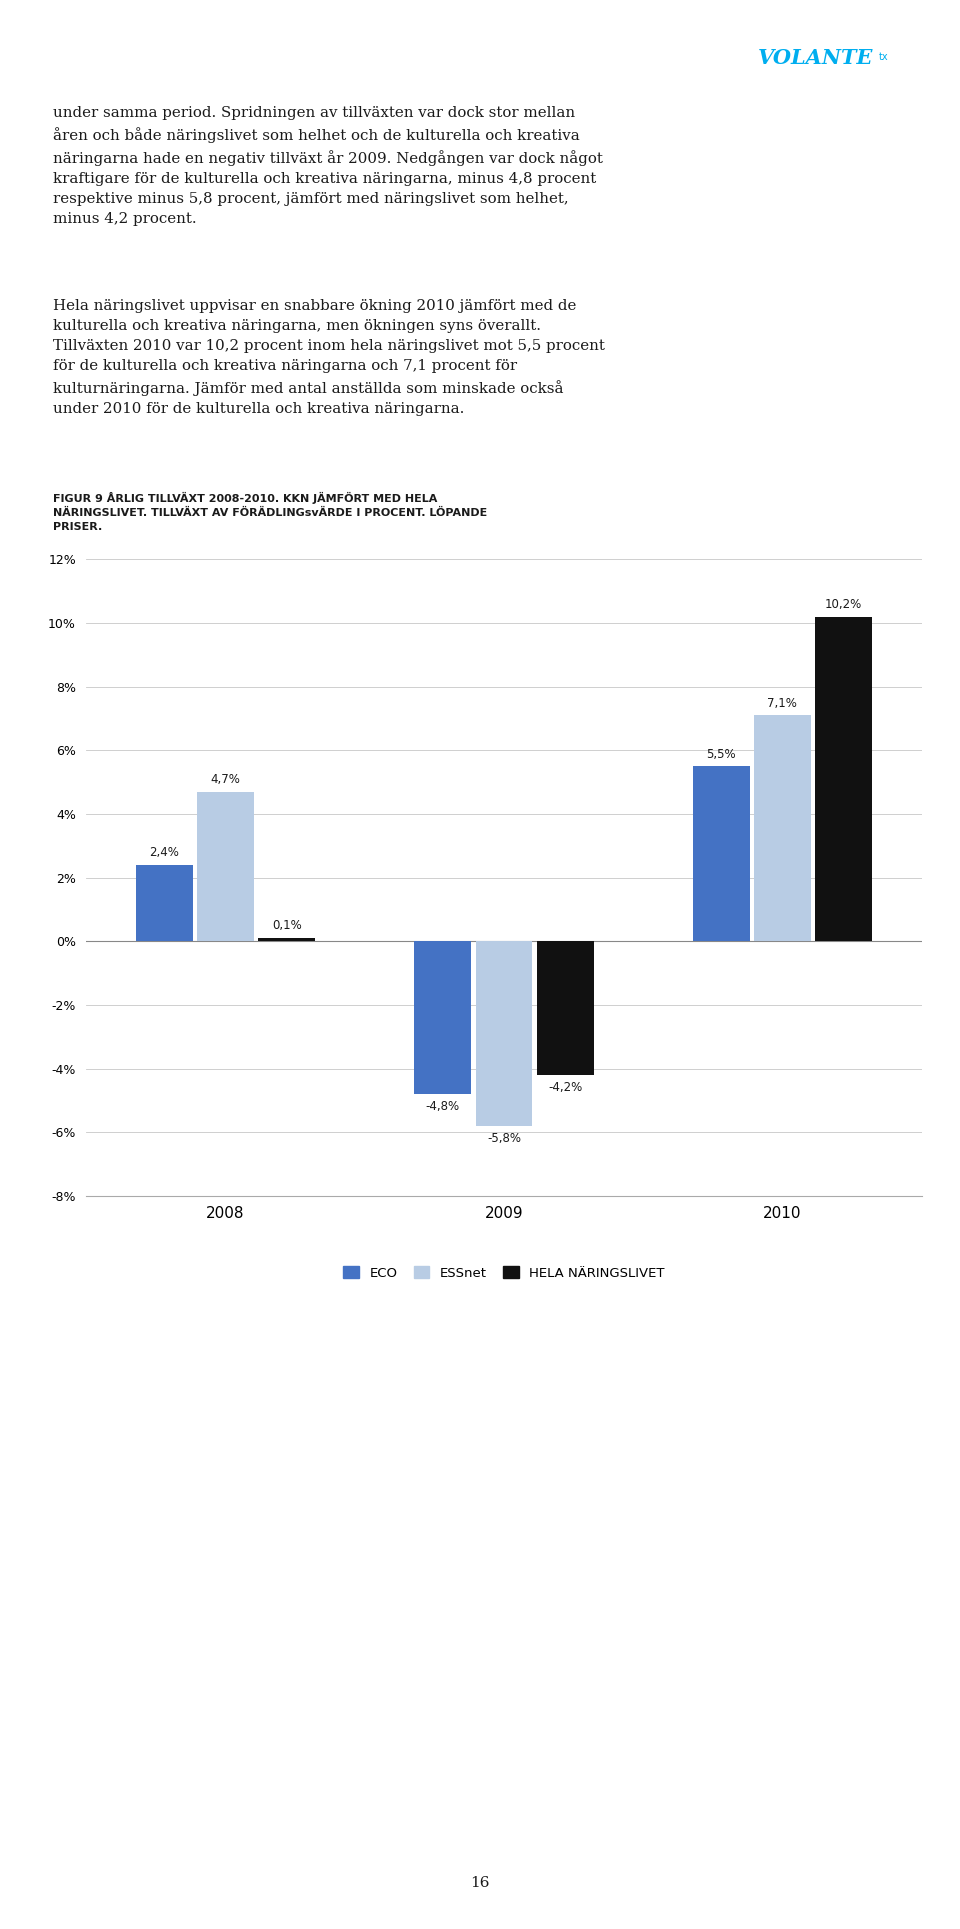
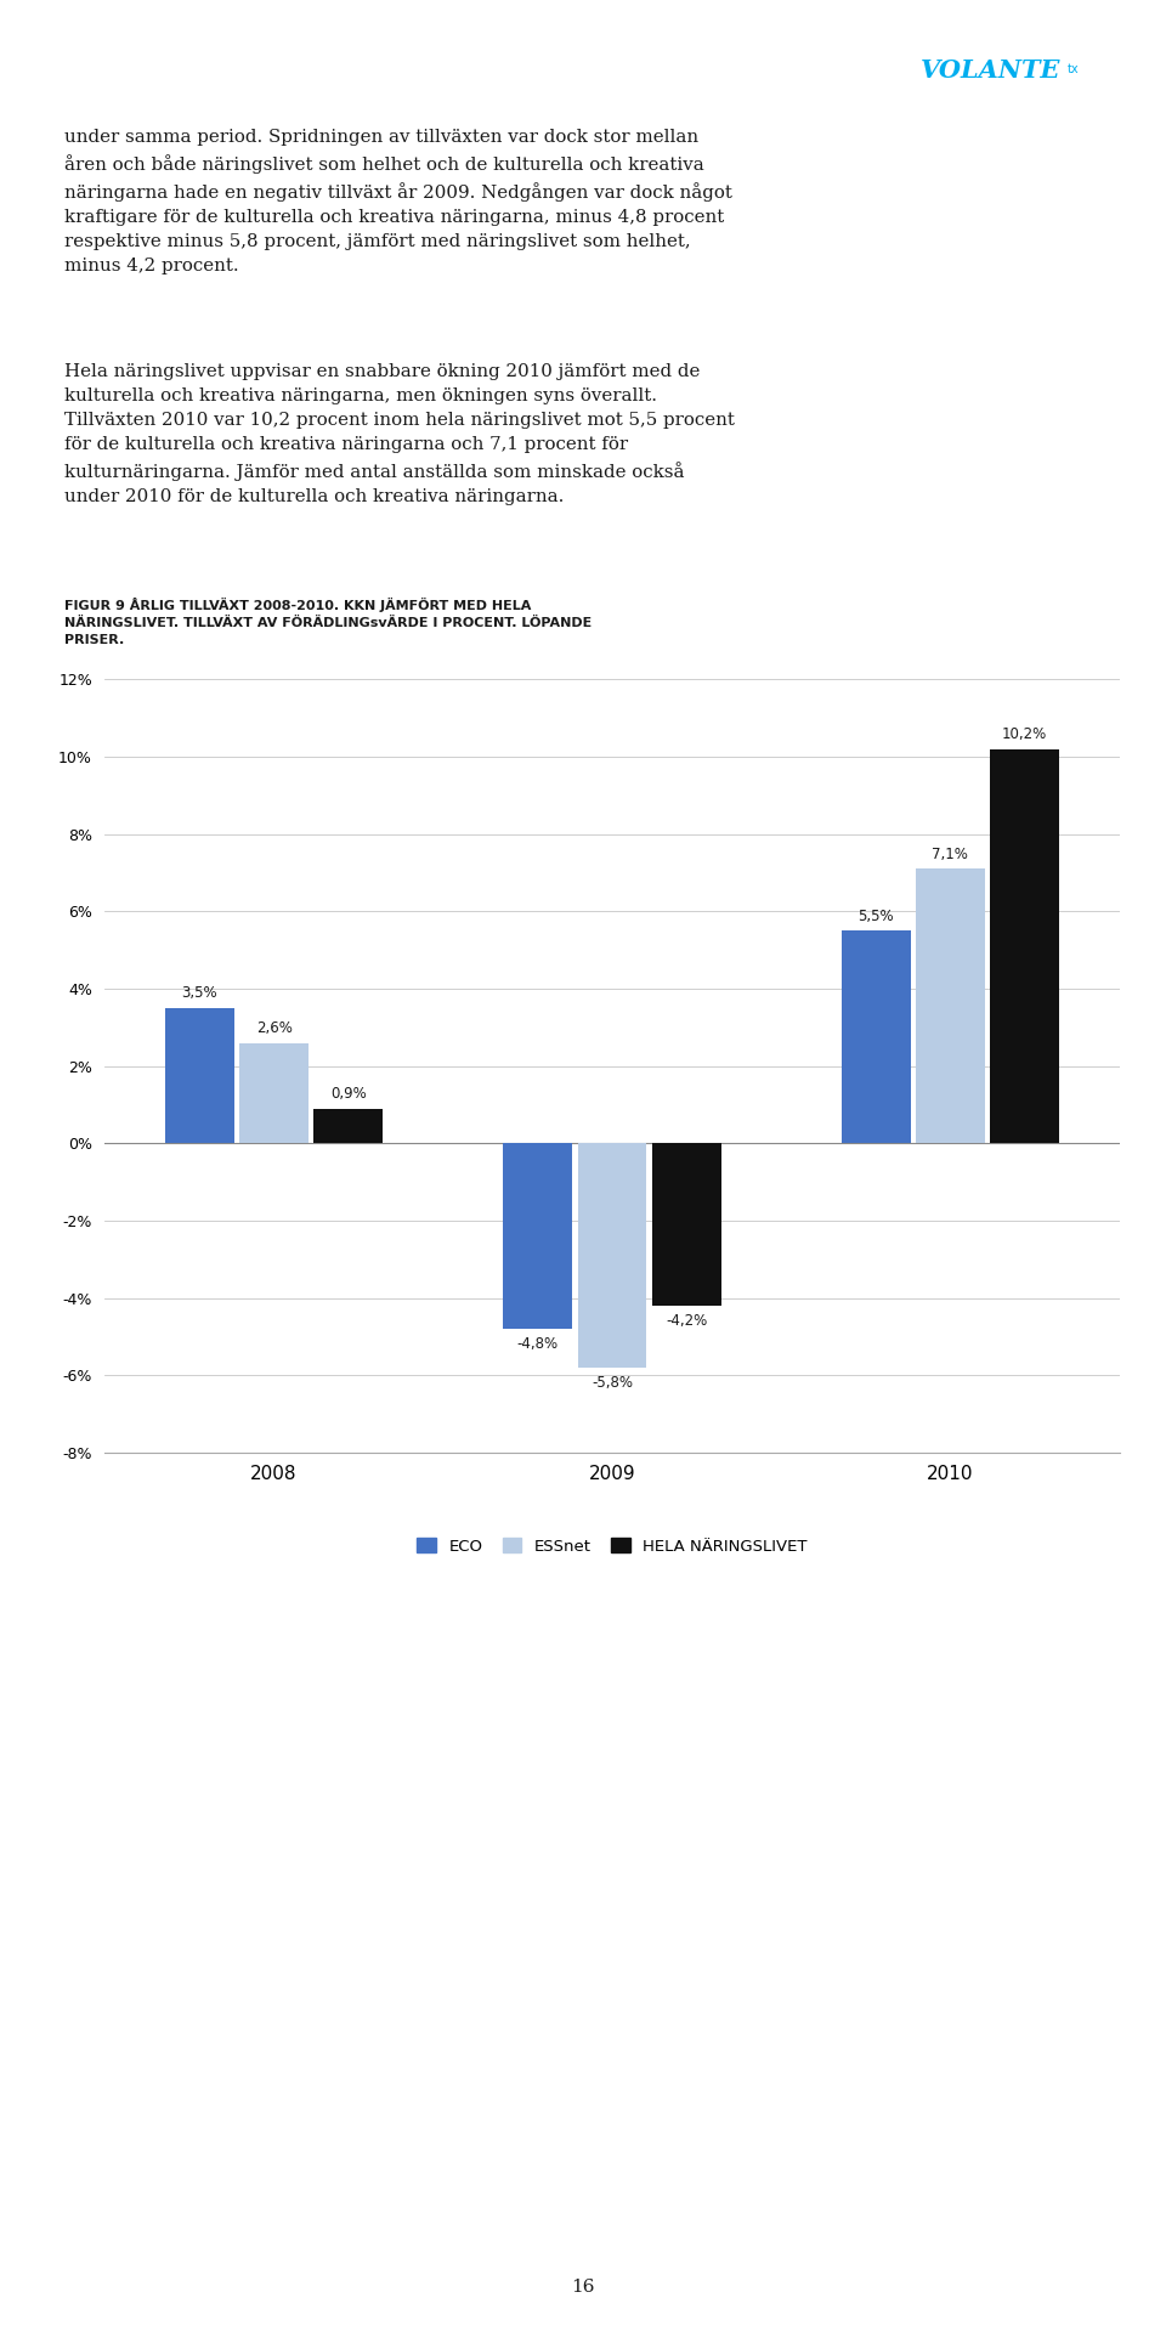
ECO/2008: 2,4% -> 3,5%
ESSnet/2008: 4,7% -> 2,6%
HELA NÄRINGSLIVET/2008: 0,1% -> 0,9%
